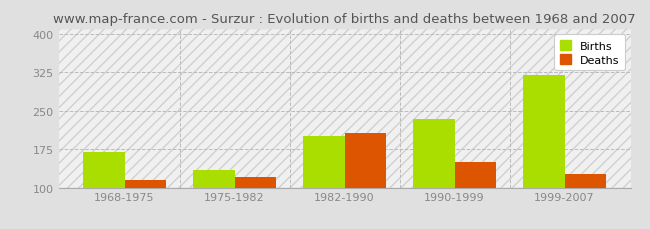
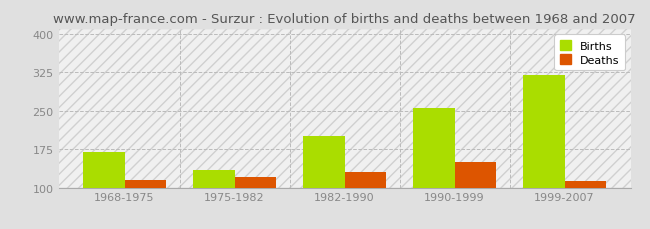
Deaths/1982-1990: 206 -> 130
Births/1990-1999: 234 -> 255
Deaths/1999-2007: 126 -> 113
